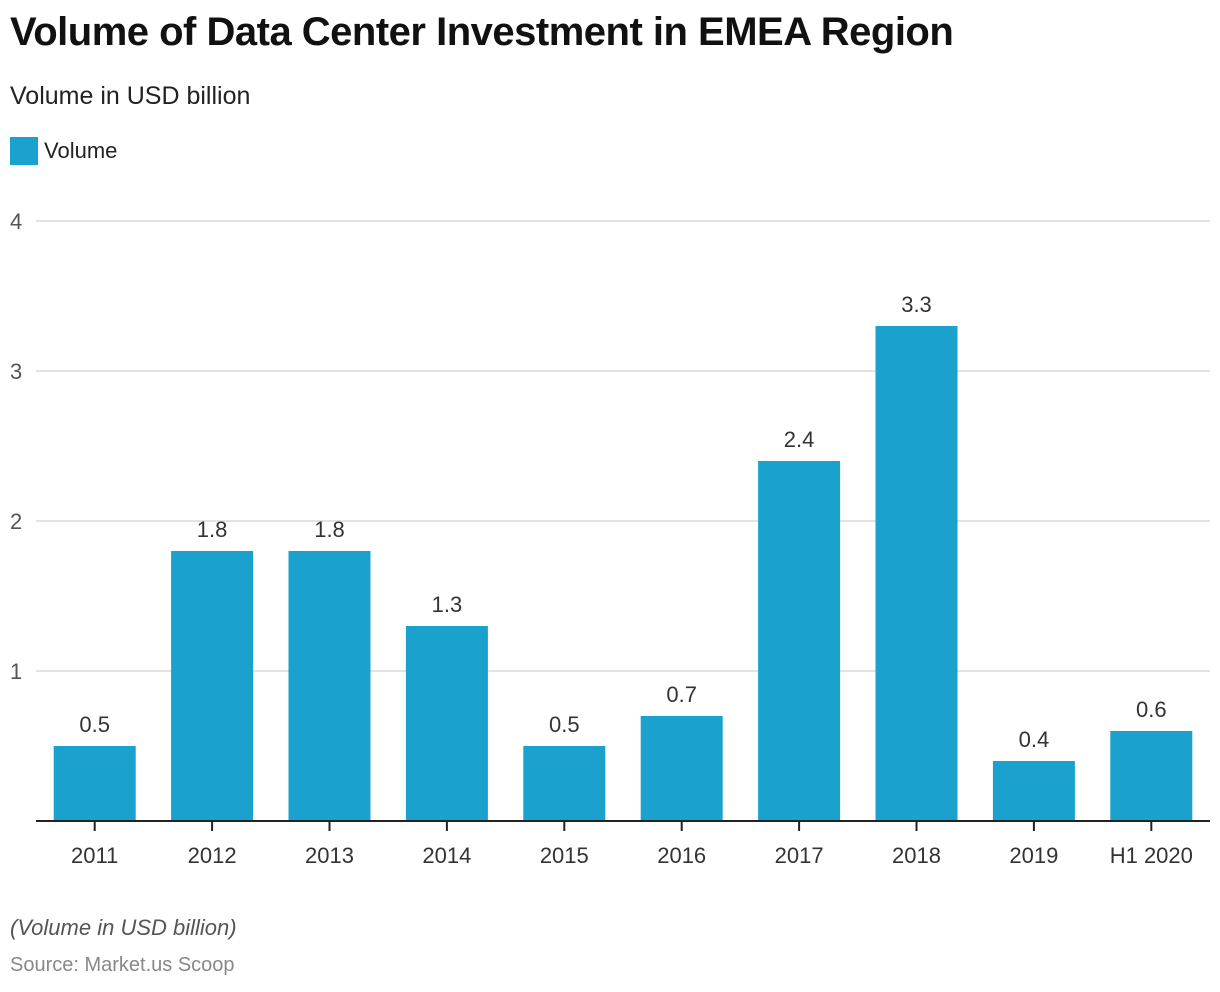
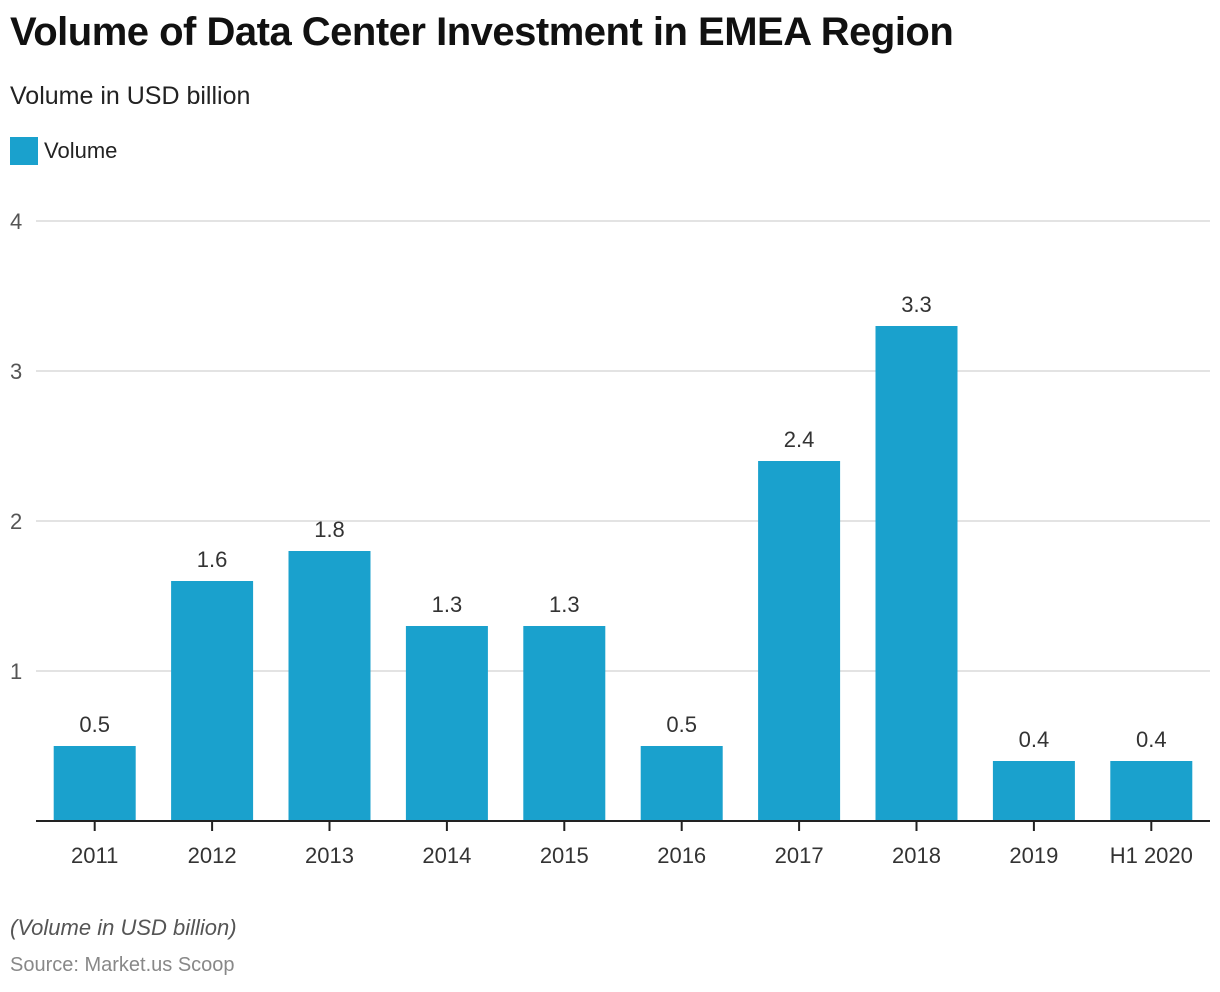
2012: 1.8 -> 1.6
2015: 0.5 -> 1.3
2016: 0.7 -> 0.5
H1 2020: 0.6 -> 0.4
